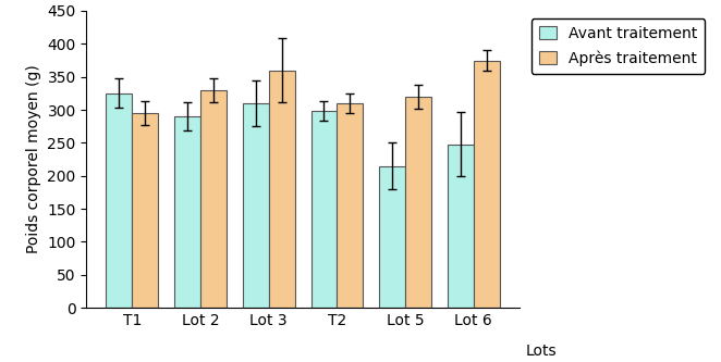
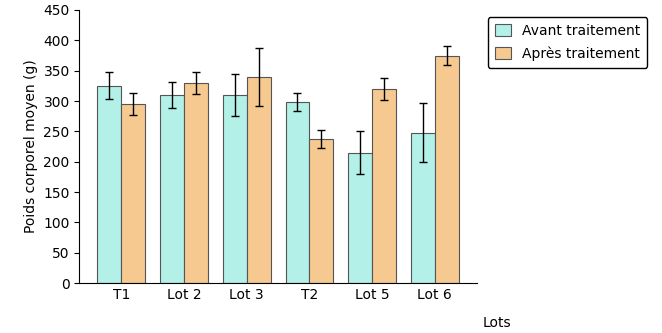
Avant traitement/Lot 2: 290 -> 310
Après traitement/Lot 3: 360 -> 340
Après traitement/T2: 310 -> 238
